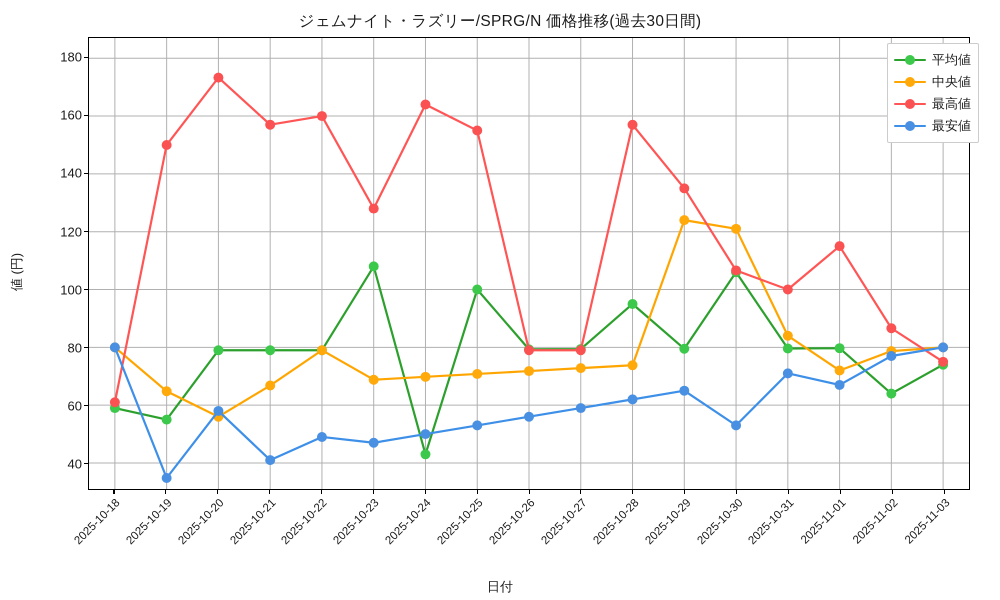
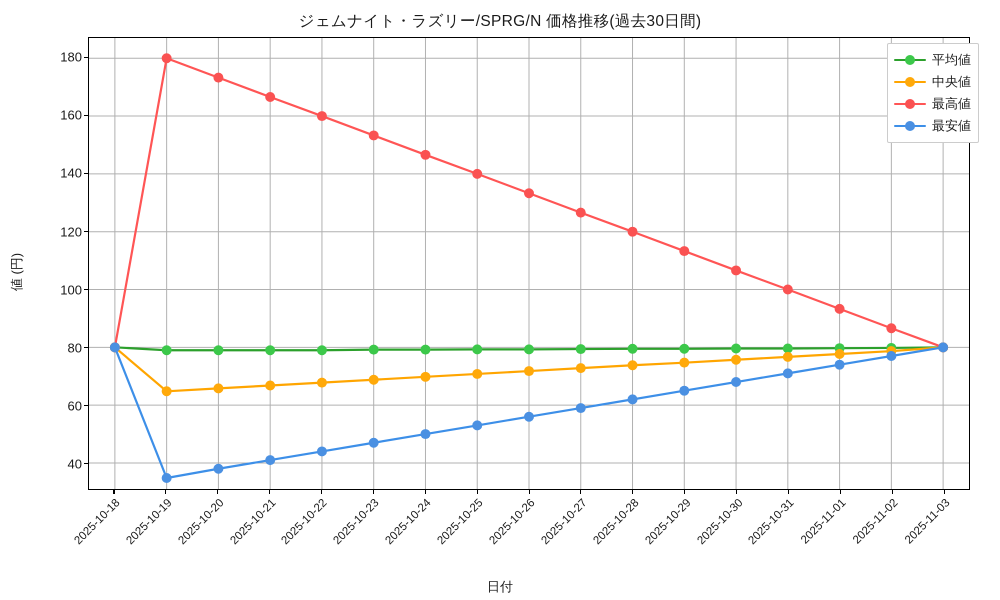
平均値/2025-10-18: 59 -> 80
最高値/2025-10-18: 61 -> 80
平均値/2025-10-19: 55 -> 79
最高値/2025-10-19: 150 -> 180
中央値/2025-10-20: 56 -> 66
最安値/2025-10-20: 58 -> 38
最高値/2025-10-21: 157 -> 167
中央値/2025-10-22: 79 -> 68
最安値/2025-10-22: 49 -> 44
平均値/2025-10-23: 108 -> 79
最高値/2025-10-23: 128 -> 153
平均値/2025-10-24: 43 -> 79
最高値/2025-10-24: 164 -> 147
平均値/2025-10-25: 100 -> 79
最高値/2025-10-25: 155 -> 140
最高値/2025-10-26: 79 -> 133
最高値/2025-10-27: 79 -> 127
平均値/2025-10-28: 95 -> 80
最高値/2025-10-28: 157 -> 120
中央値/2025-10-29: 124 -> 75
最高値/2025-10-29: 135 -> 113
平均値/2025-10-30: 106 -> 80
中央値/2025-10-30: 121 -> 76
最安値/2025-10-30: 53 -> 68
中央値/2025-10-31: 84 -> 77
中央値/2025-11-01: 72 -> 78
最高値/2025-11-01: 115 -> 93
最安値/2025-11-01: 67 -> 74
平均値/2025-11-02: 64 -> 80
平均値/2025-11-03: 74 -> 80
最高値/2025-11-03: 75 -> 80
